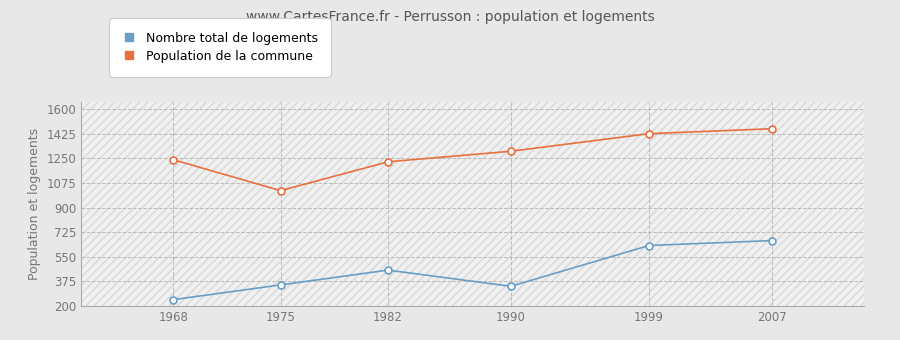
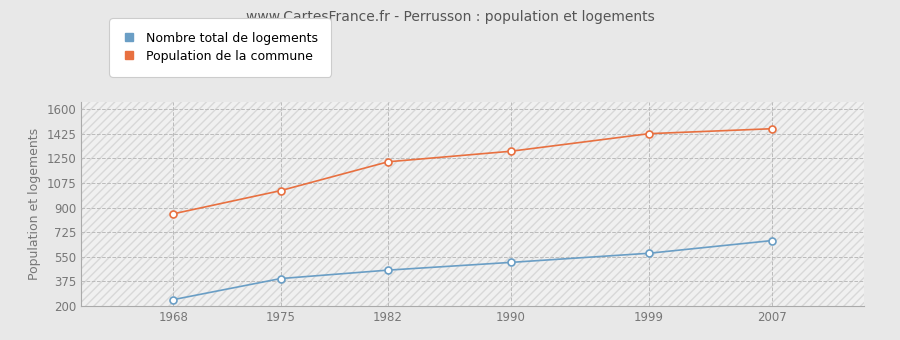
Population de la commune/1968: 1240 -> 860
Nombre total de logements/1975: 350 -> 400
Nombre total de logements/1990: 340 -> 510
Nombre total de logements/1999: 630 -> 580
